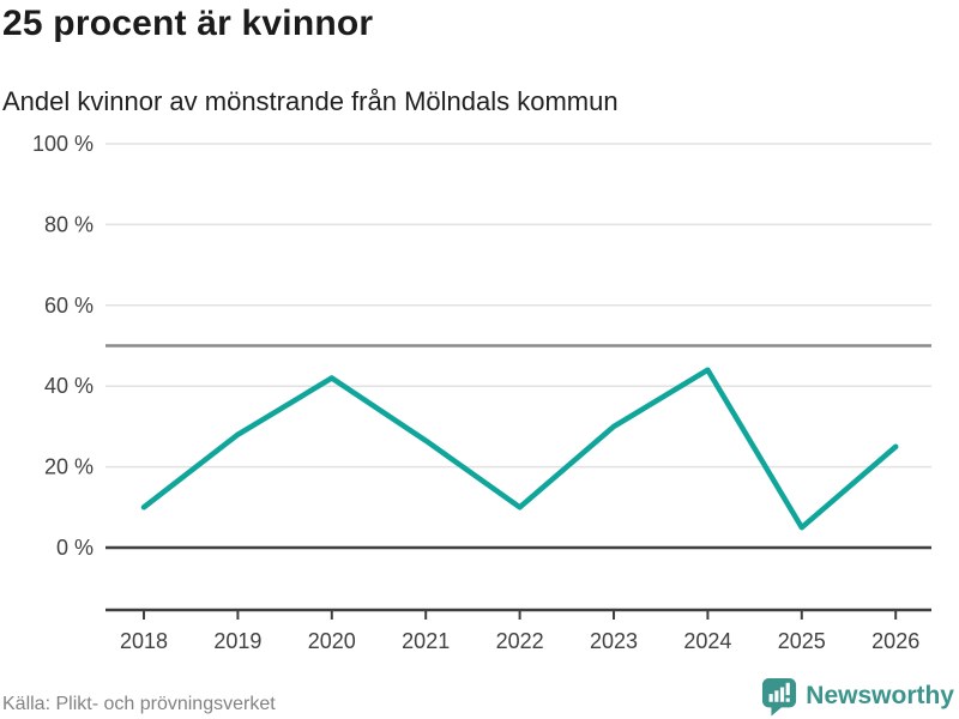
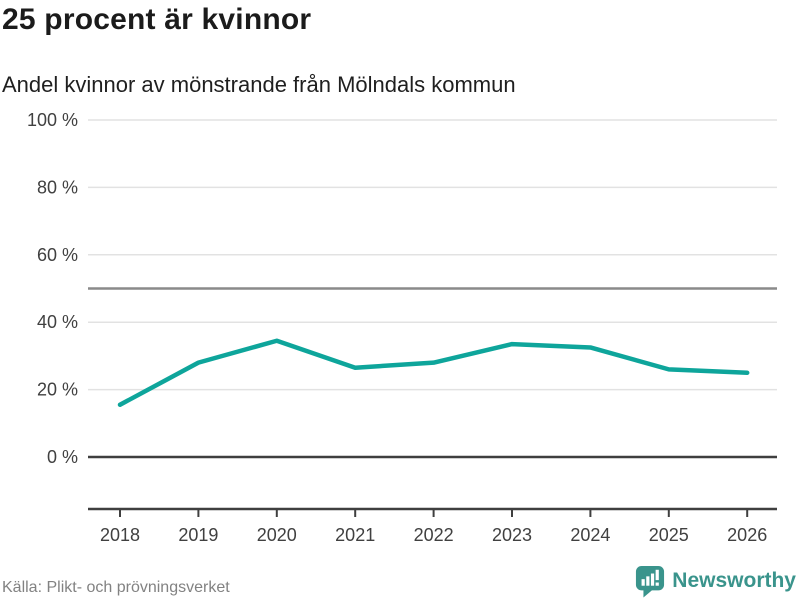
2018: 10% -> 16%
2020: 42% -> 34%
2022: 10% -> 28%
2023: 30% -> 34%
2024: 44% -> 32%
2025: 5% -> 26%
